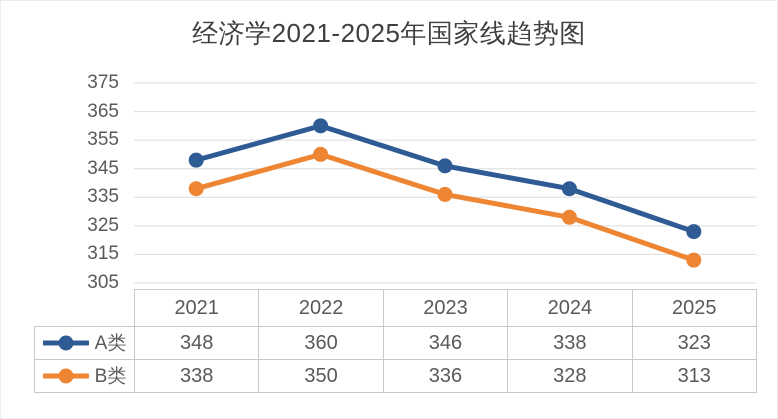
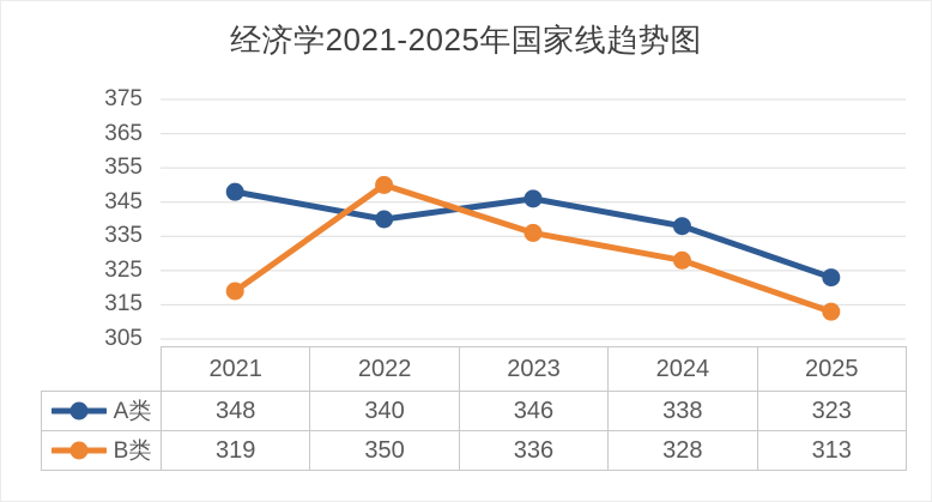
B类/2021: 338 -> 319
A类/2022: 360 -> 340
